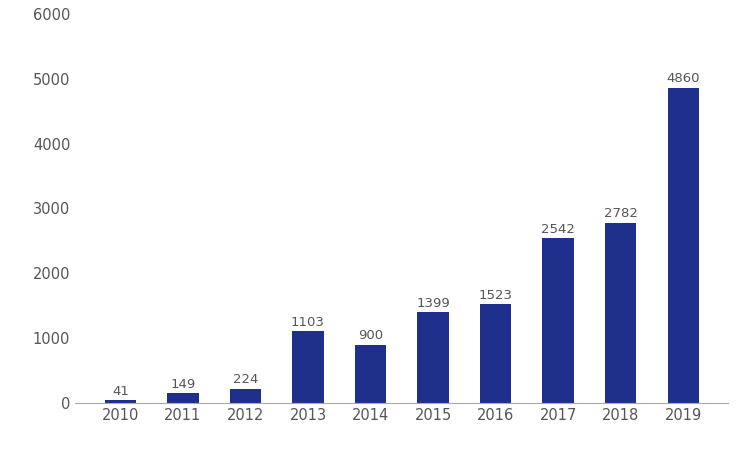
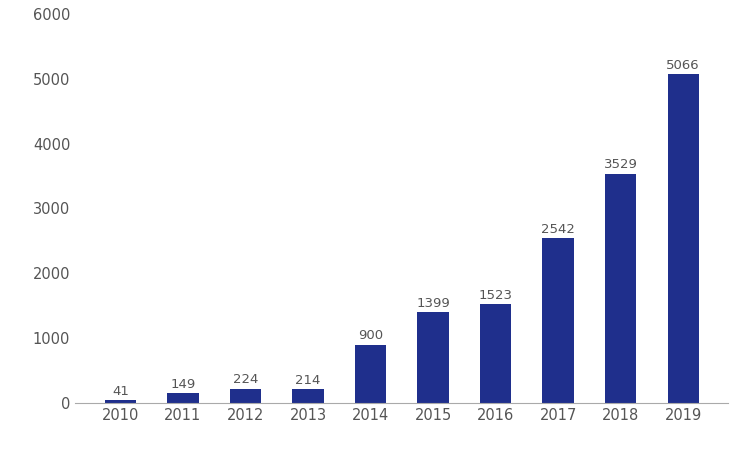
2013: 1103 -> 214
2018: 2782 -> 3529
2019: 4860 -> 5066
